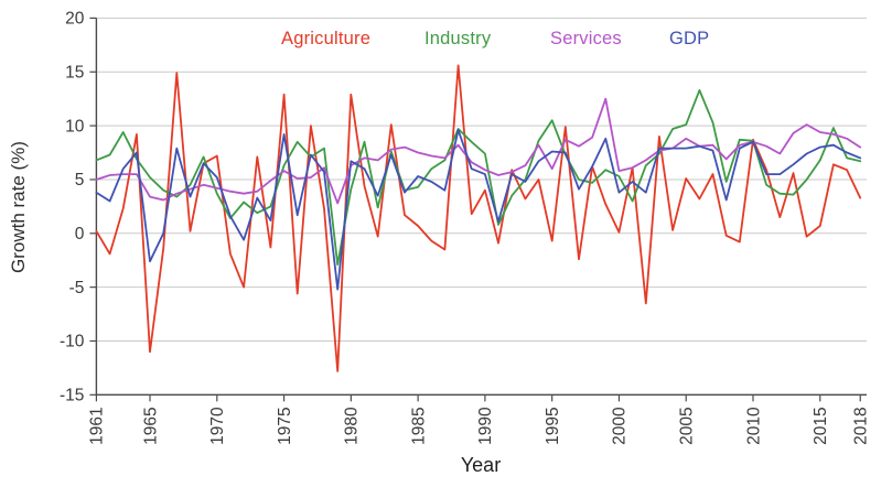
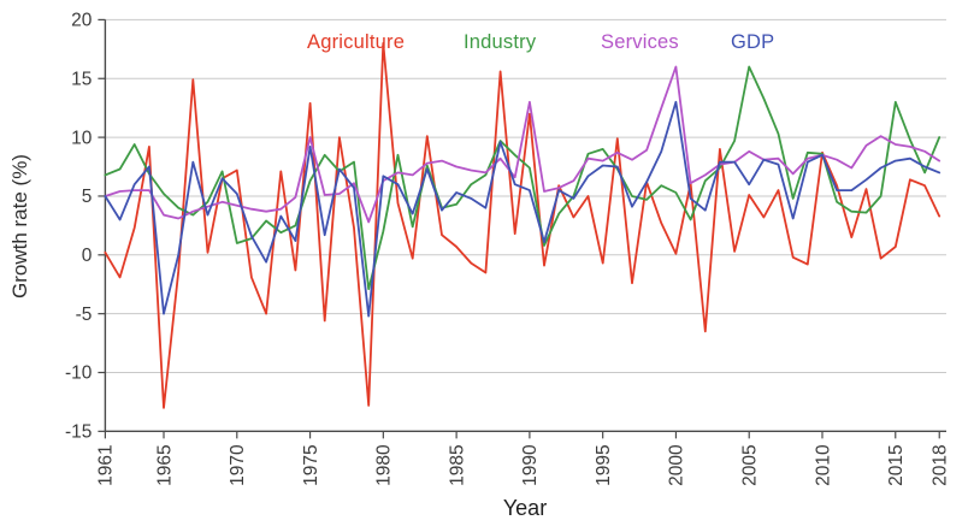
GDP/1961: 4 -> 5
Agriculture/1965: -11 -> -13
GDP/1965: -3 -> -5
Industry/1970: 4 -> 1
Services/1975: 6 -> 10
Agriculture/1980: 13 -> 18
Industry/1980: 4 -> 2
Agriculture/1990: 4 -> 12
Services/1990: 6 -> 13
Industry/1995: 10 -> 9
Services/1995: 6 -> 8
Services/2000: 6 -> 16
GDP/2000: 4 -> 13
Industry/2005: 10 -> 16
GDP/2005: 8 -> 6
Industry/2015: 7 -> 13
Industry/2018: 7 -> 10
